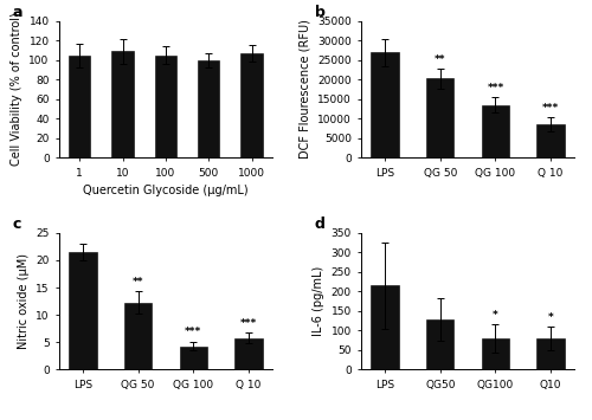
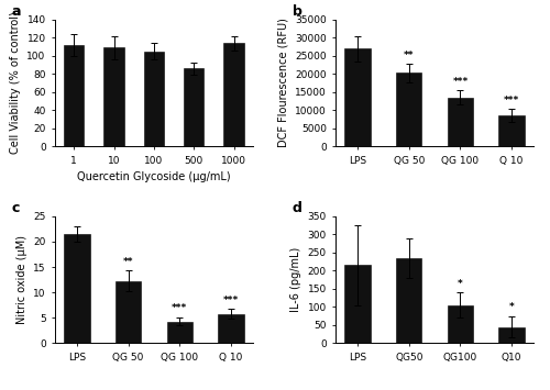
1: 105 -> 112
500: 100 -> 86
1000: 107 -> 114
QG50: 128 -> 235
QG100: 80 -> 105
Q10: 80 -> 45
